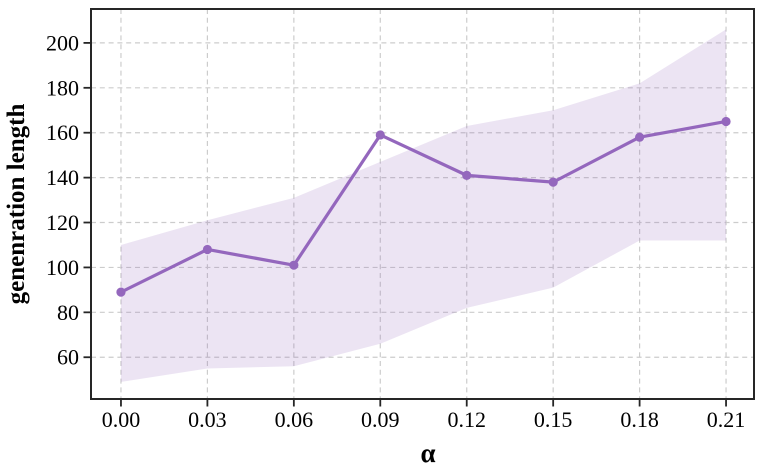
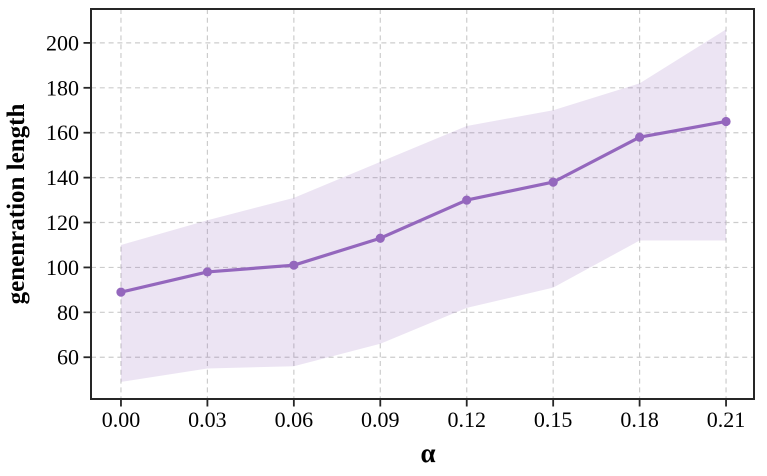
0.03: 108 -> 98
0.09: 159 -> 113
0.12: 141 -> 130
